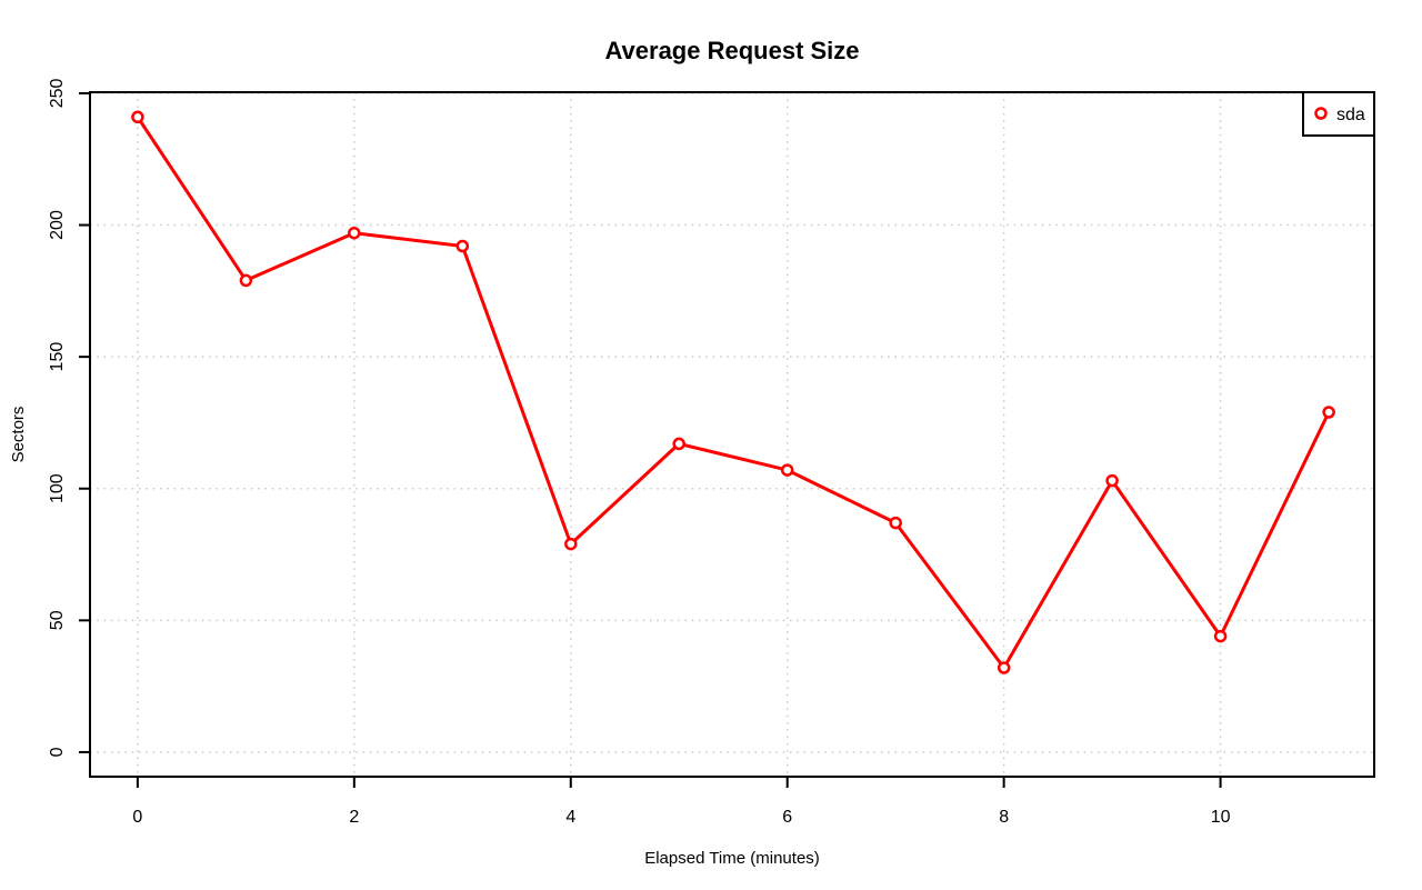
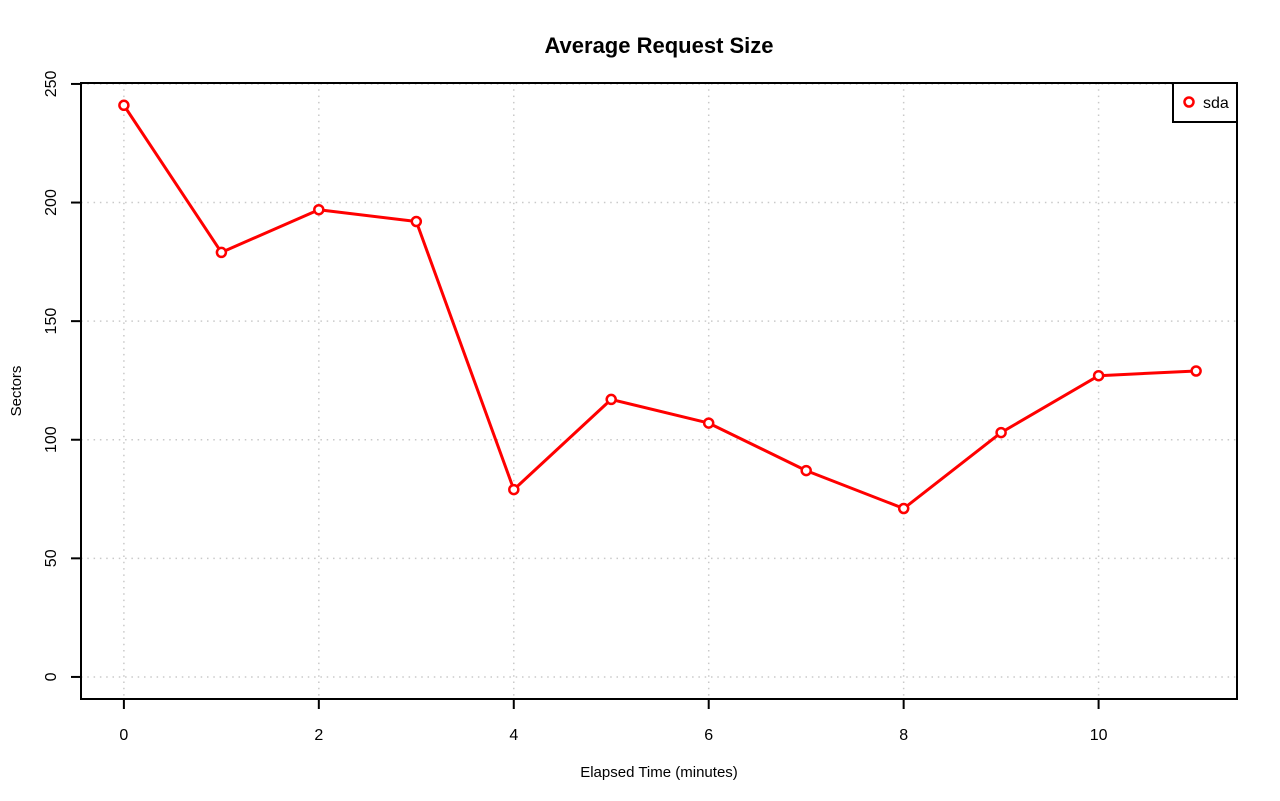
8: 32 -> 71
10: 44 -> 127
